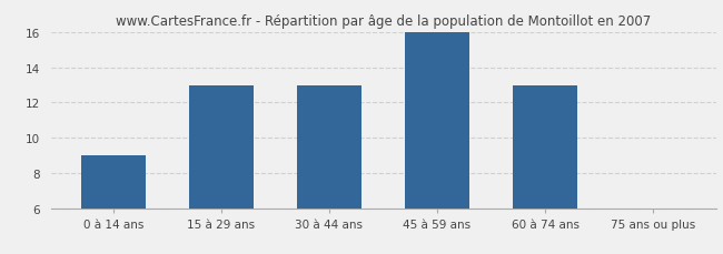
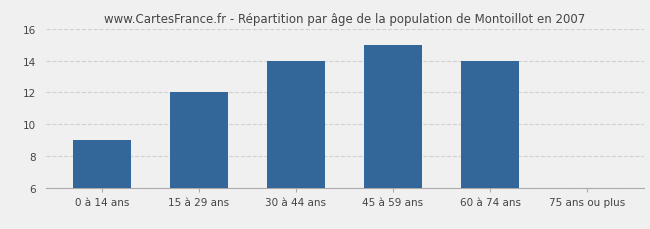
15 à 29 ans: 13 -> 12
30 à 44 ans: 13 -> 14
45 à 59 ans: 16 -> 15
60 à 74 ans: 13 -> 14
